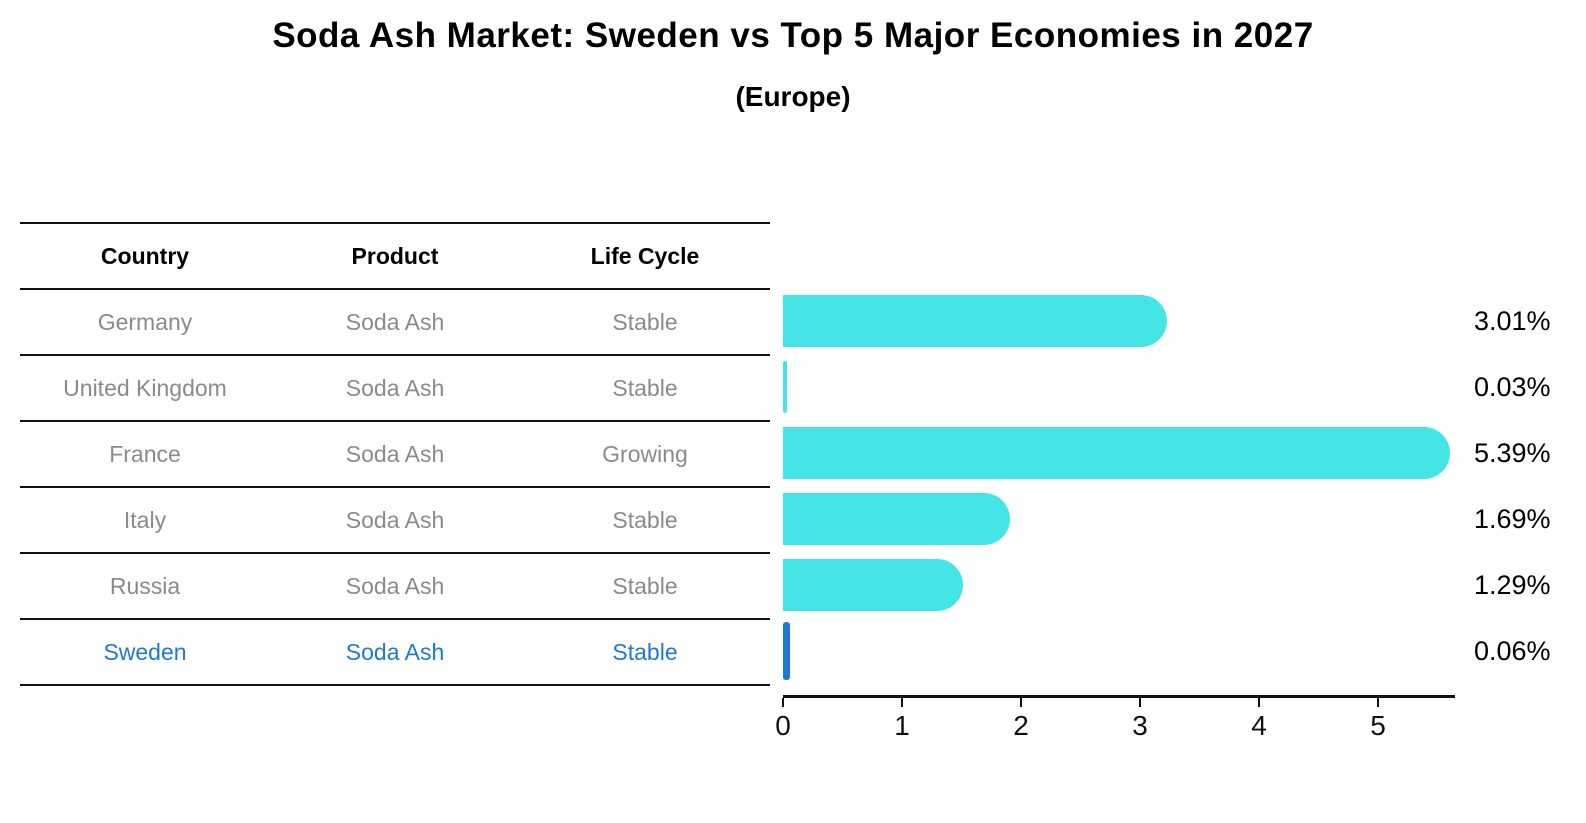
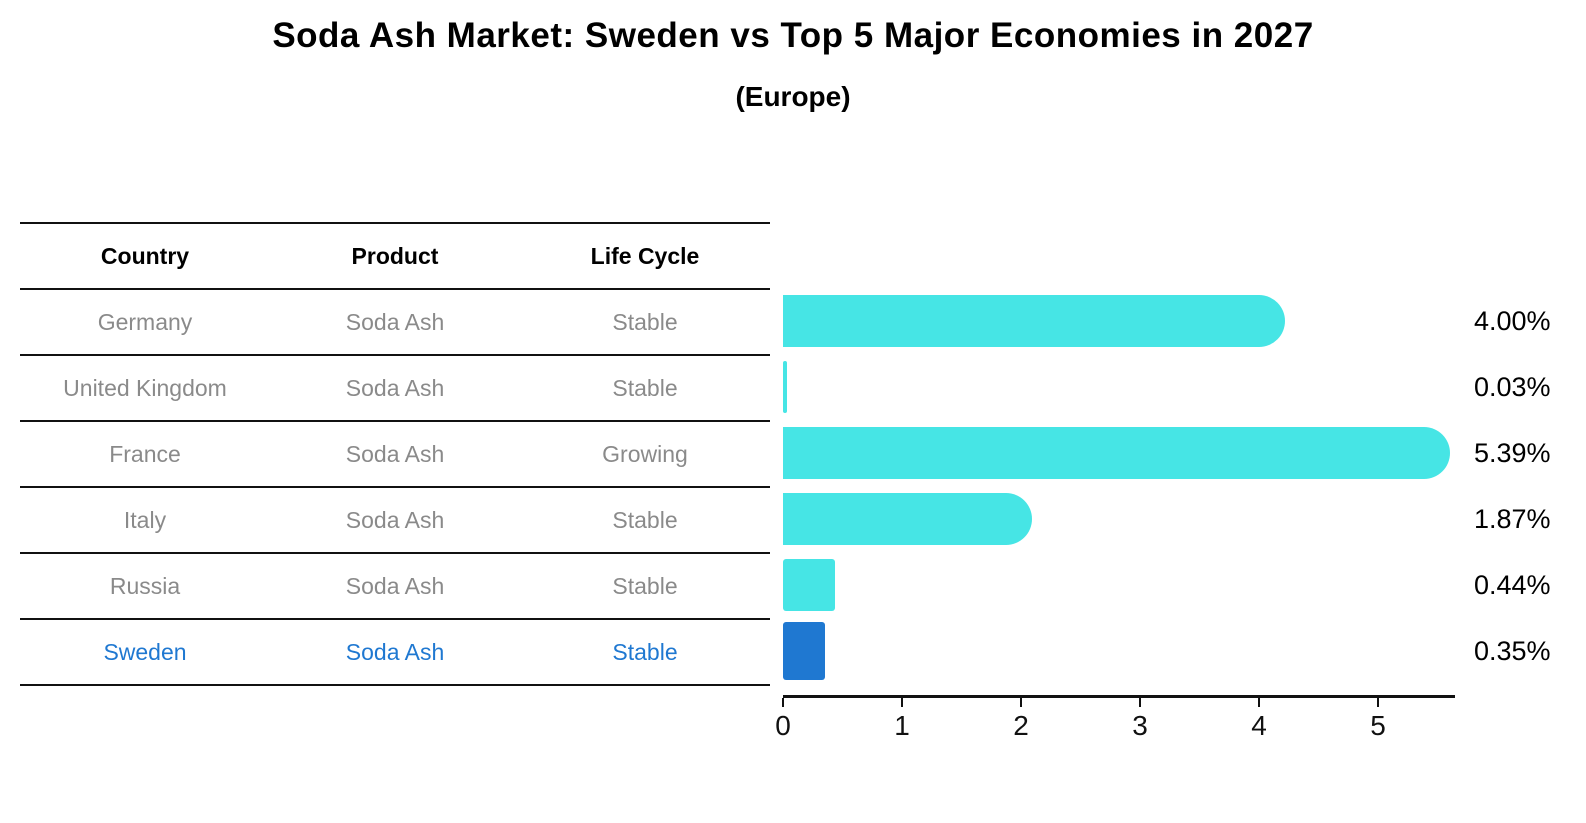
Germany: 3.01% -> 4.00%
Italy: 1.69% -> 1.87%
Russia: 1.29% -> 0.44%
Sweden: 0.06% -> 0.35%
